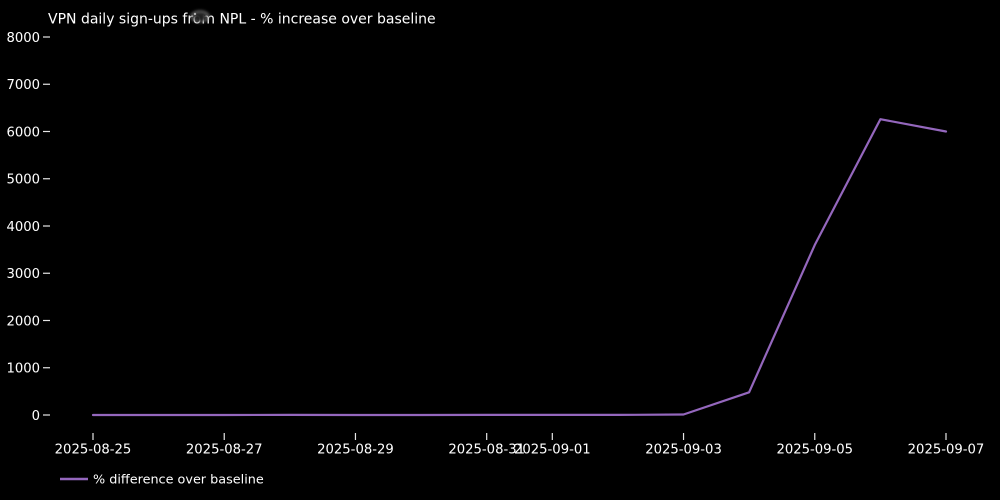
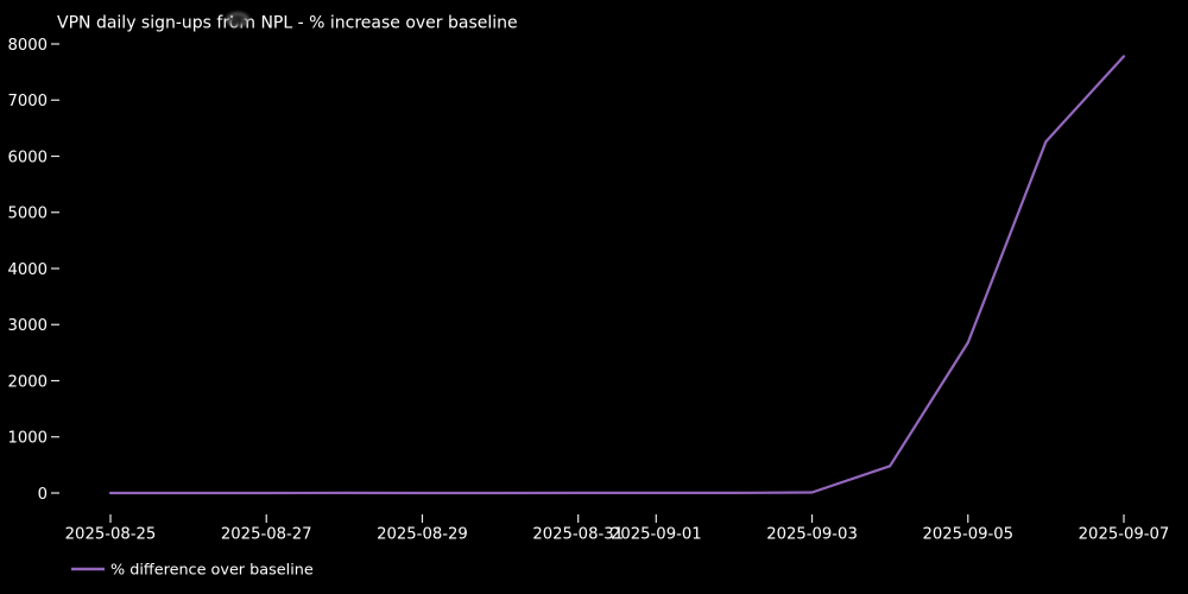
2025-09-05: 3600 -> 2700
2025-09-07: 6000 -> 7800
